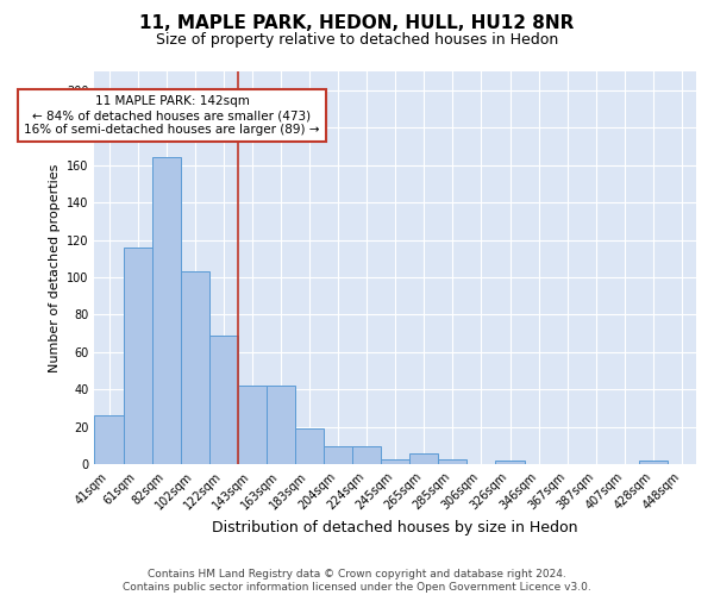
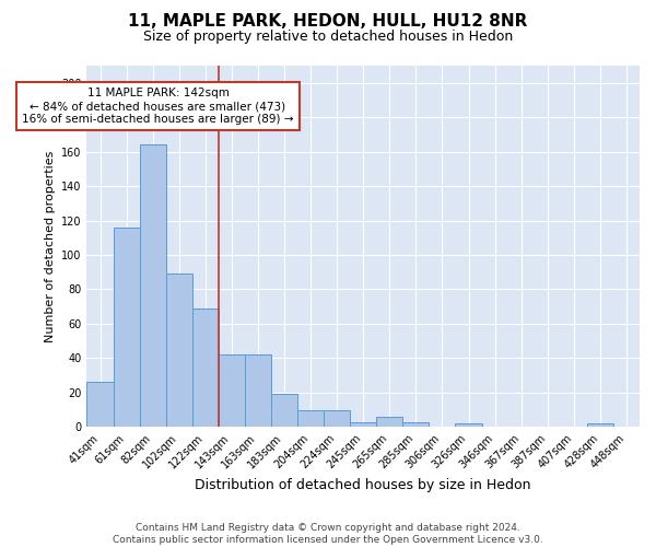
102sqm: 103 -> 89
